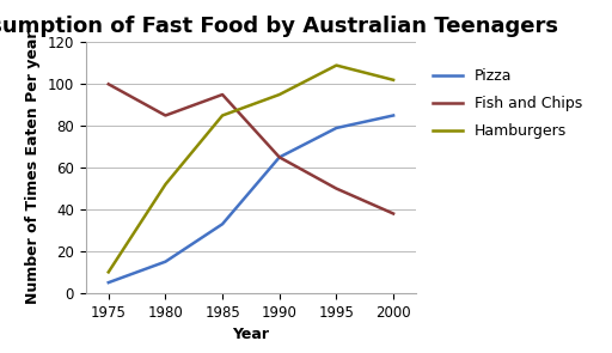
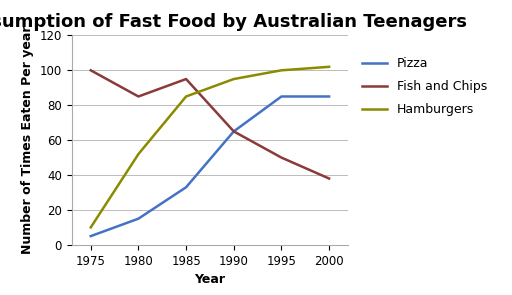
Pizza/1995: 79 -> 85
Hamburgers/1995: 109 -> 100
